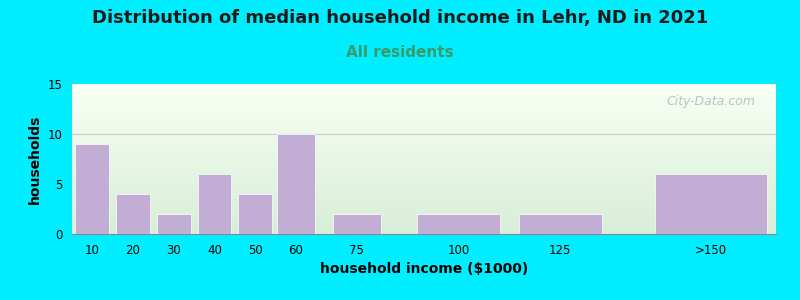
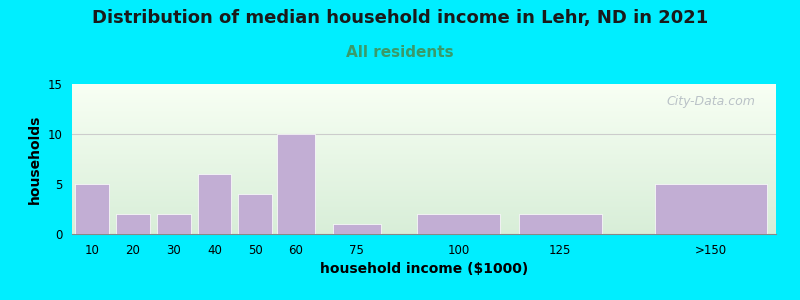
10: 9 -> 5
20: 4 -> 2
75: 2 -> 1
>150: 6 -> 5
